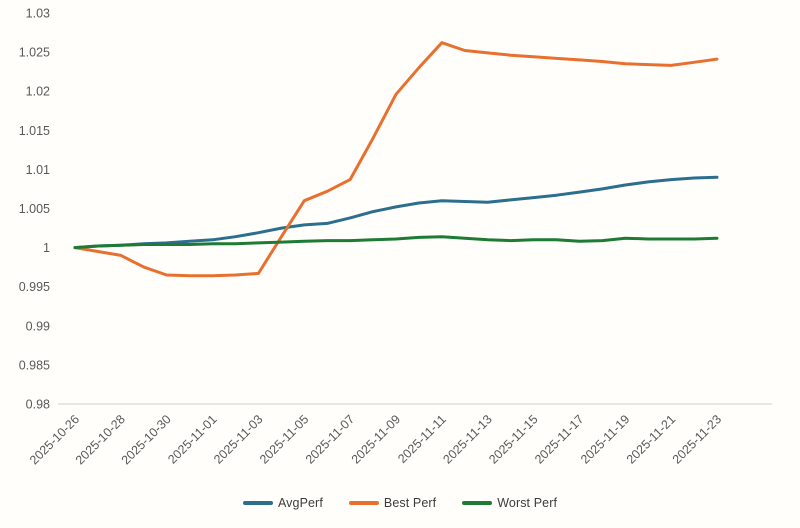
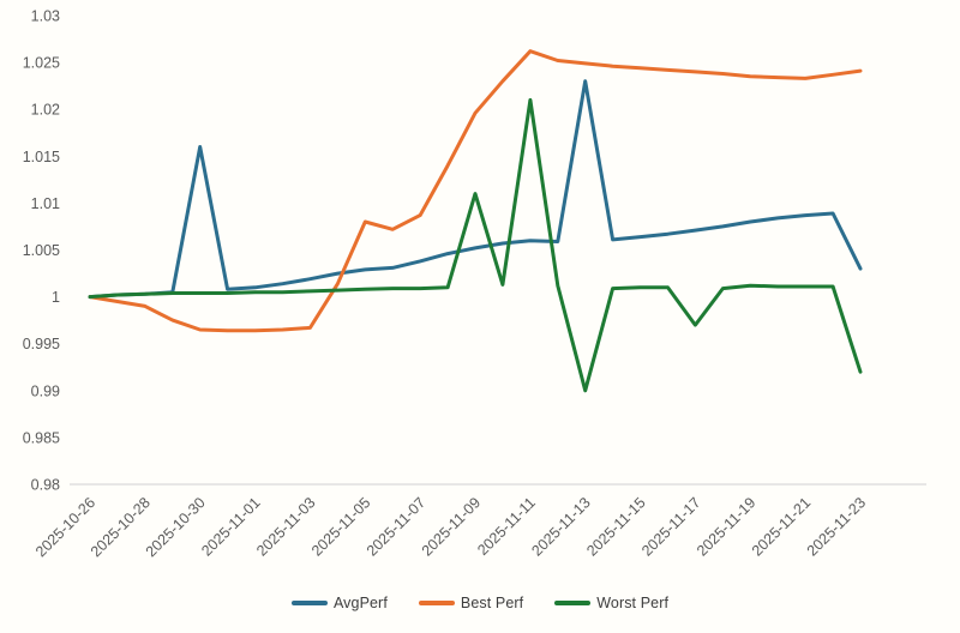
AvgPerf/2025-10-30: 1.001 -> 1.016
Best Perf/2025-11-05: 1.006 -> 1.008
Worst Perf/2025-11-09: 1.001 -> 1.011
Worst Perf/2025-11-11: 1.001 -> 1.021
AvgPerf/2025-11-13: 1.006 -> 1.023
Worst Perf/2025-11-13: 1.001 -> 0.990
Worst Perf/2025-11-17: 1.001 -> 0.997
AvgPerf/2025-11-23: 1.009 -> 1.003
Worst Perf/2025-11-23: 1.001 -> 0.992
